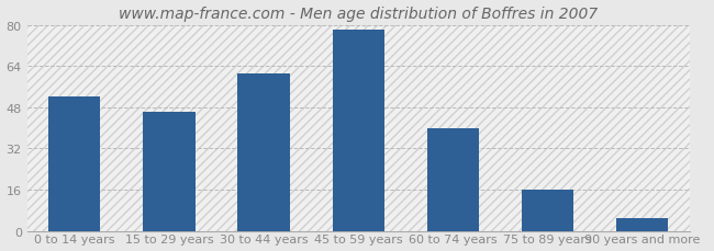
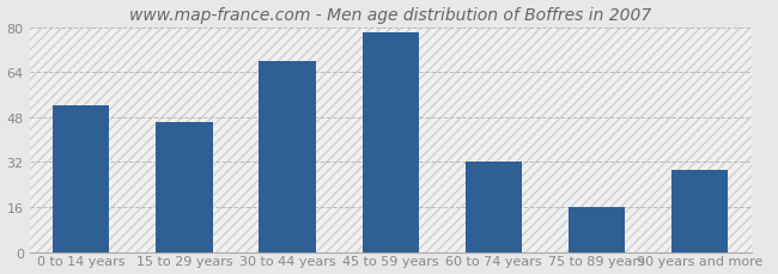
30 to 44 years: 61 -> 68
60 to 74 years: 40 -> 32
90 years and more: 5 -> 29
